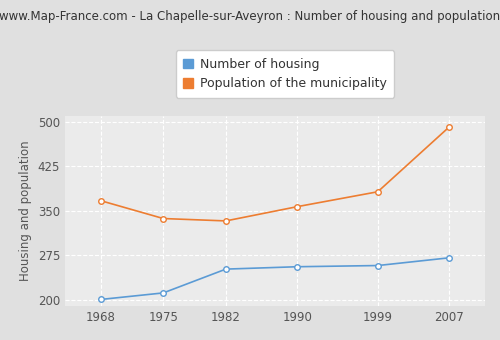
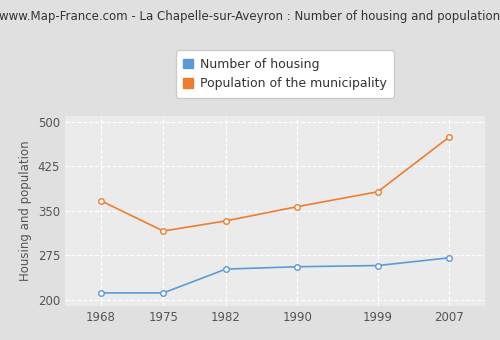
Number of housing/1968: 201 -> 212
Population of the municipality/1975: 337 -> 316
Population of the municipality/2007: 491 -> 474
